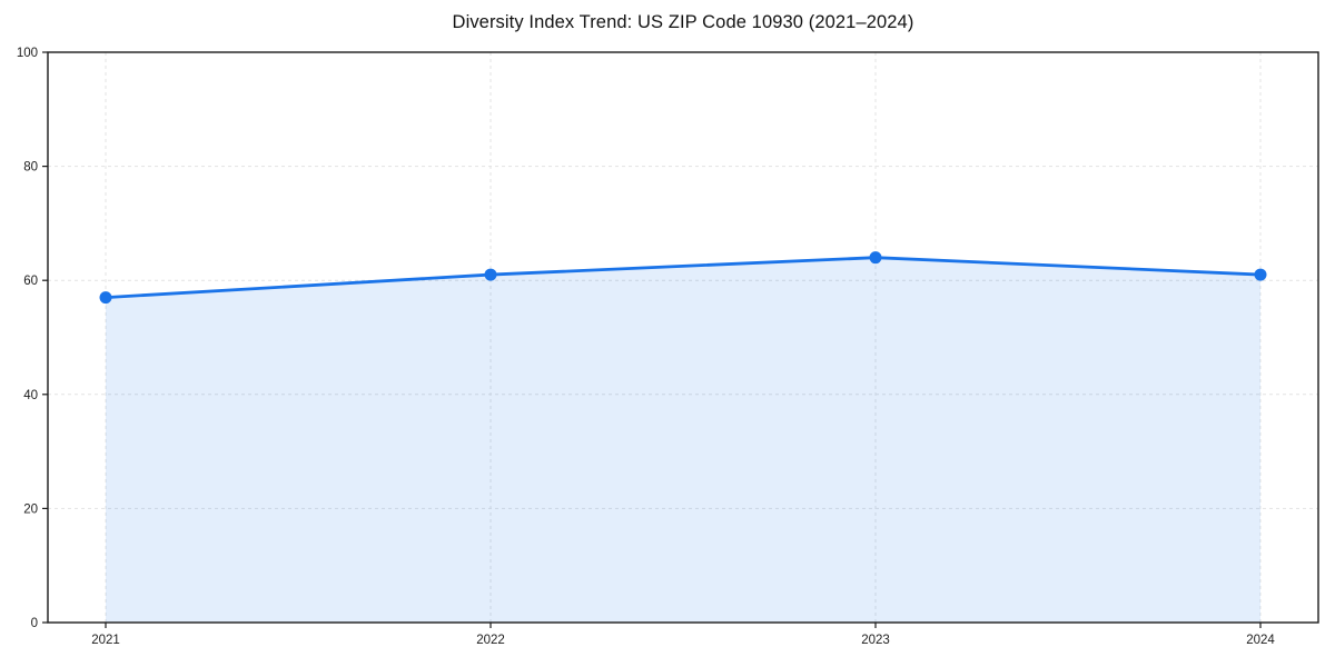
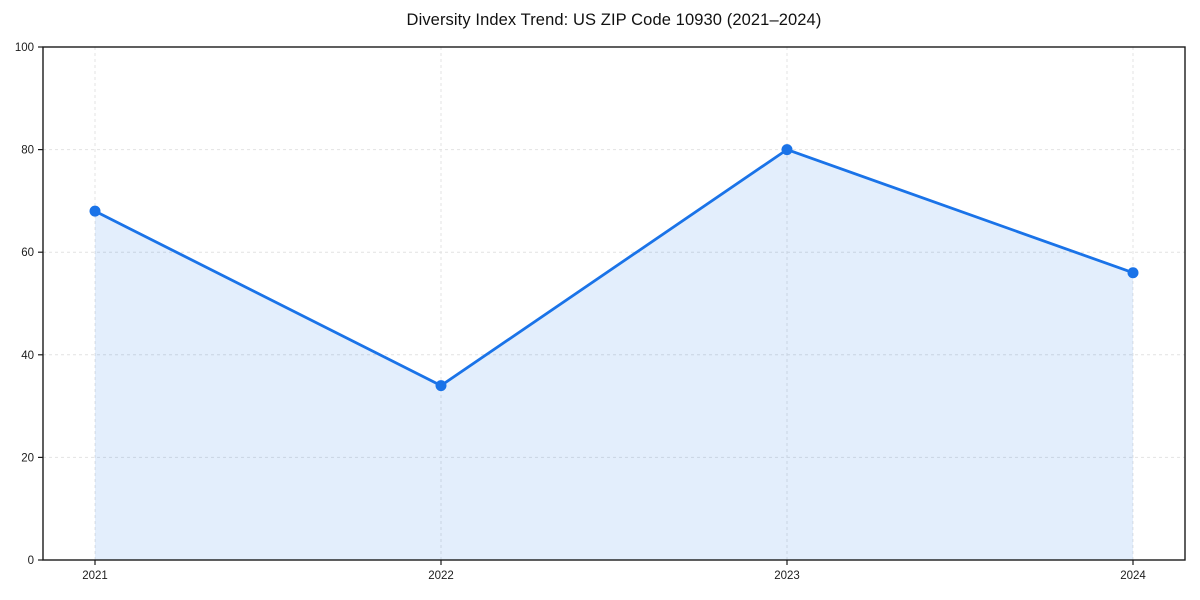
2021: 57 -> 68
2022: 61 -> 34
2023: 64 -> 80
2024: 61 -> 56
